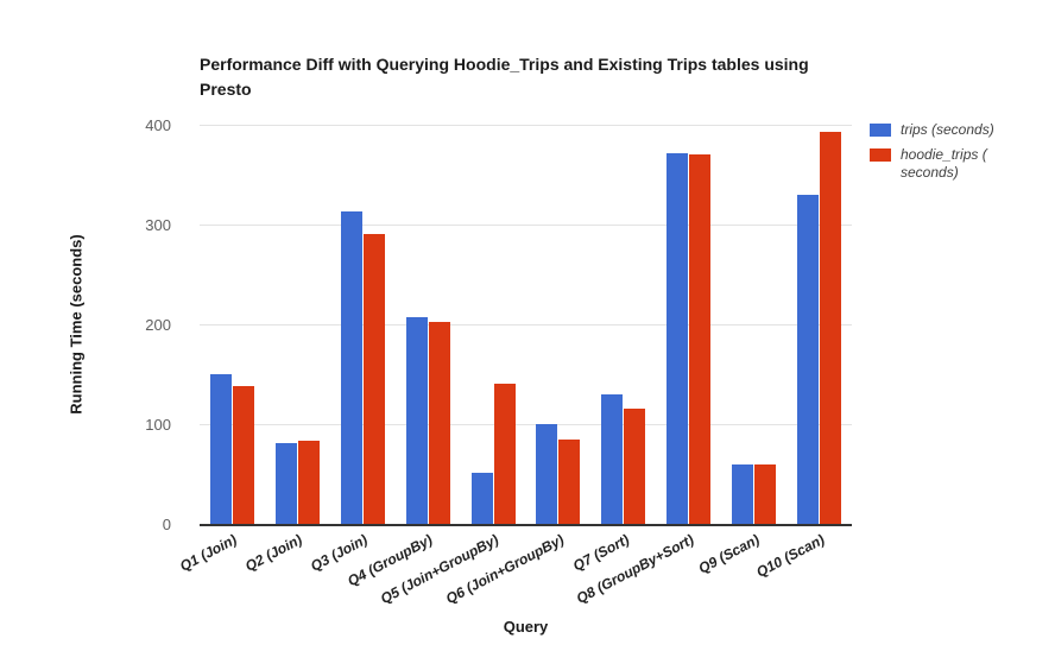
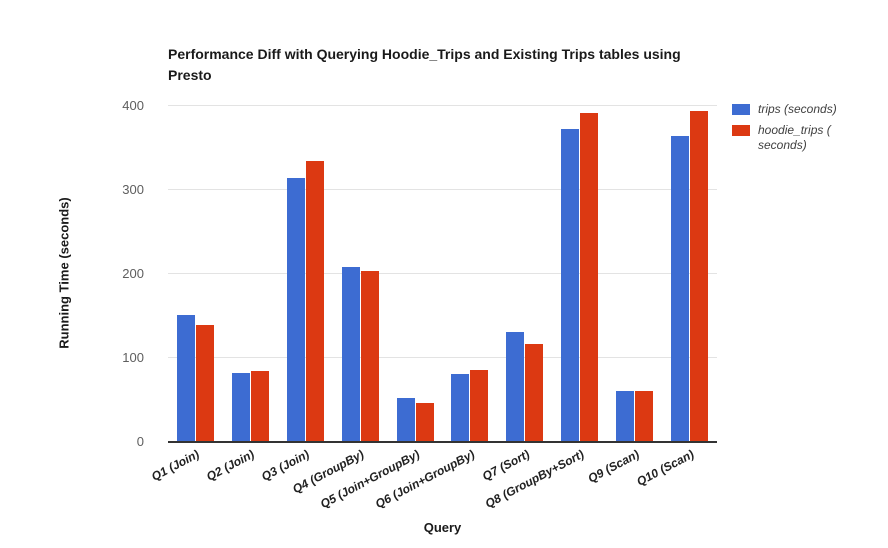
hoodie_trips (seconds)/Q3 (Join): 290 -> 330
hoodie_trips (seconds)/Q5 (Join+GroupBy): 140 -> 40
trips (seconds)/Q6 (Join+GroupBy): 100 -> 80
hoodie_trips (seconds)/Q8 (GroupBy+Sort): 370 -> 390
trips (seconds)/Q10 (Scan): 330 -> 360
